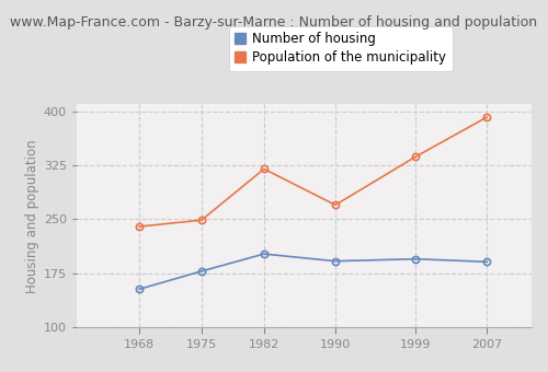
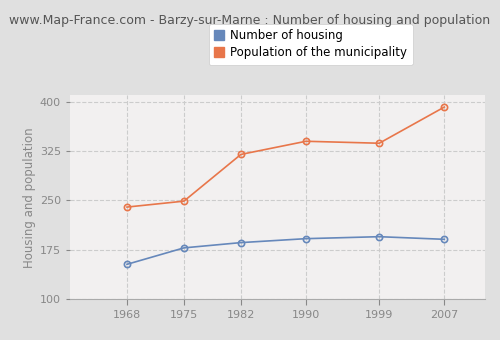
Number of housing/1982: 202 -> 186
Population of the municipality/1990: 270 -> 340
